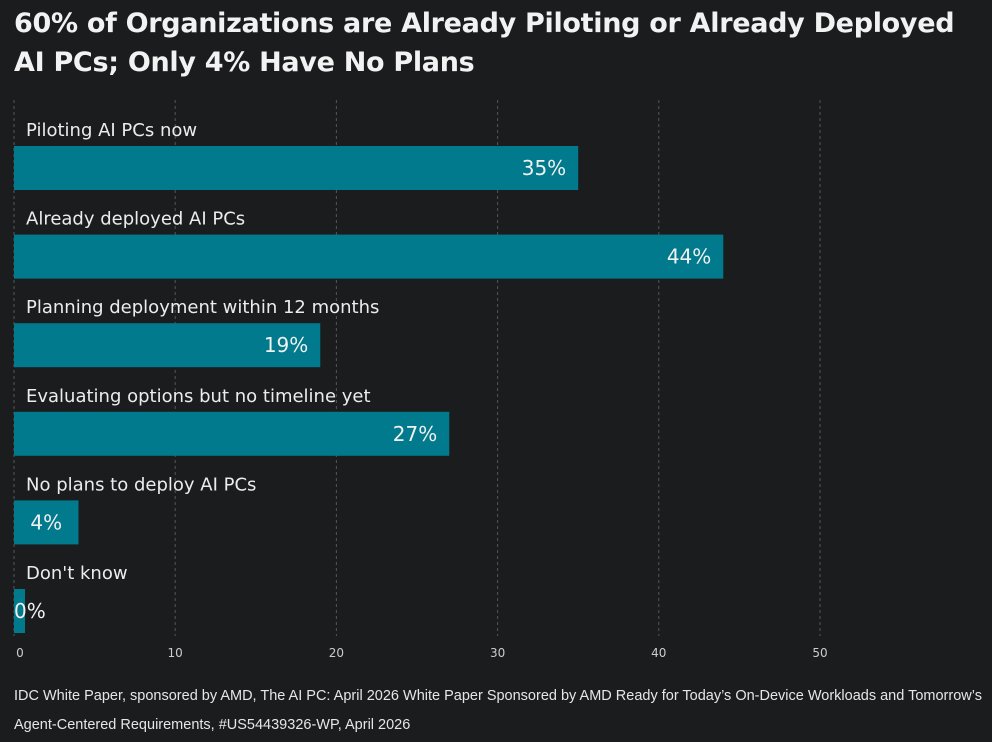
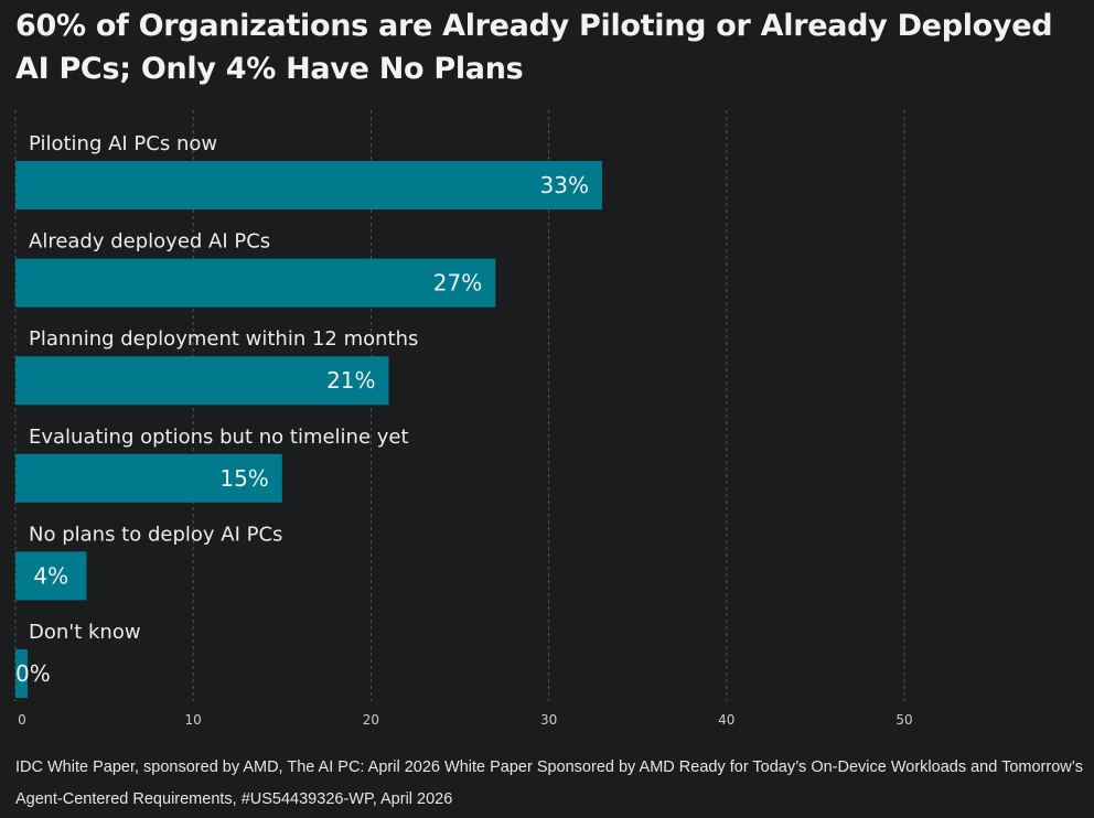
Piloting AI PCs now: 35% -> 33%
Already deployed AI PCs: 44% -> 27%
Planning deployment within 12 months: 19% -> 21%
Evaluating options but no timeline yet: 27% -> 15%
